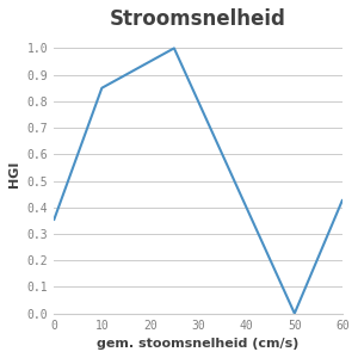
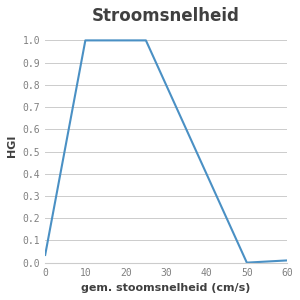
0: 0.35 -> 0.03
10: 0.85 -> 1.00
60: 0.43 -> 0.01
